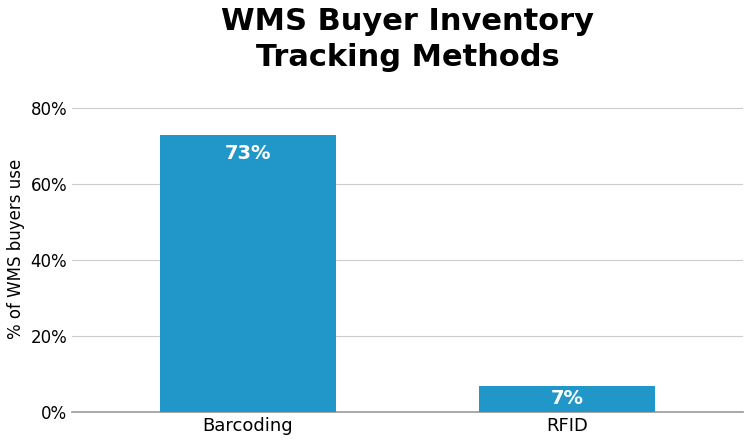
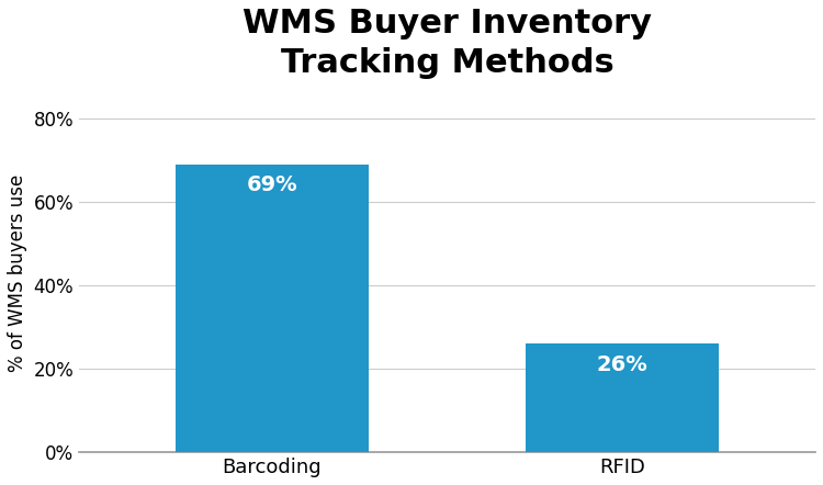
Barcoding: 73% -> 69%
RFID: 7% -> 26%
